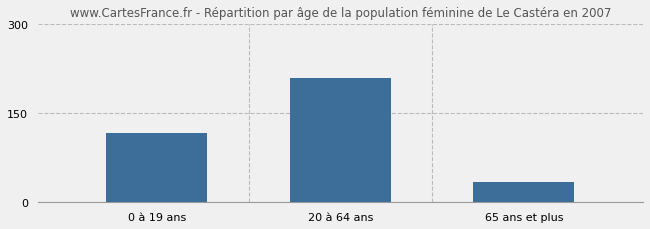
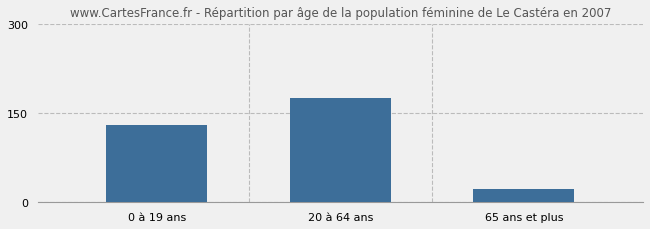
0 à 19 ans: 116 -> 130
20 à 64 ans: 210 -> 175
65 ans et plus: 34 -> 22
